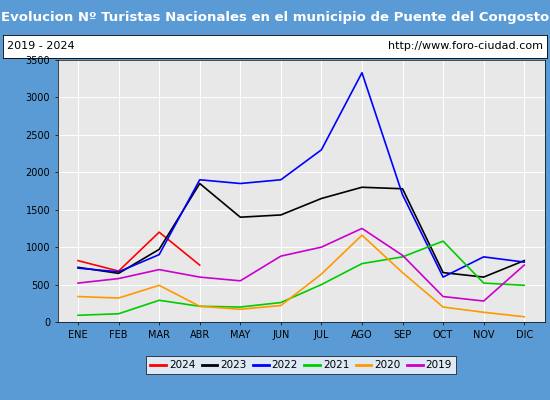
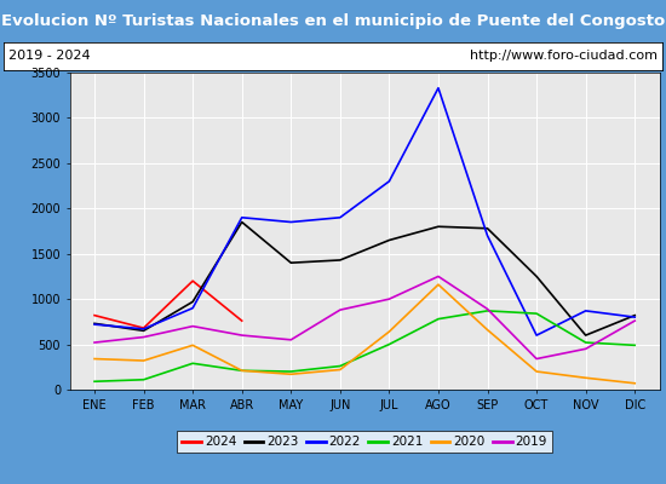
2023/OCT: 660 -> 1250
2021/OCT: 1080 -> 840
2019/NOV: 280 -> 450
